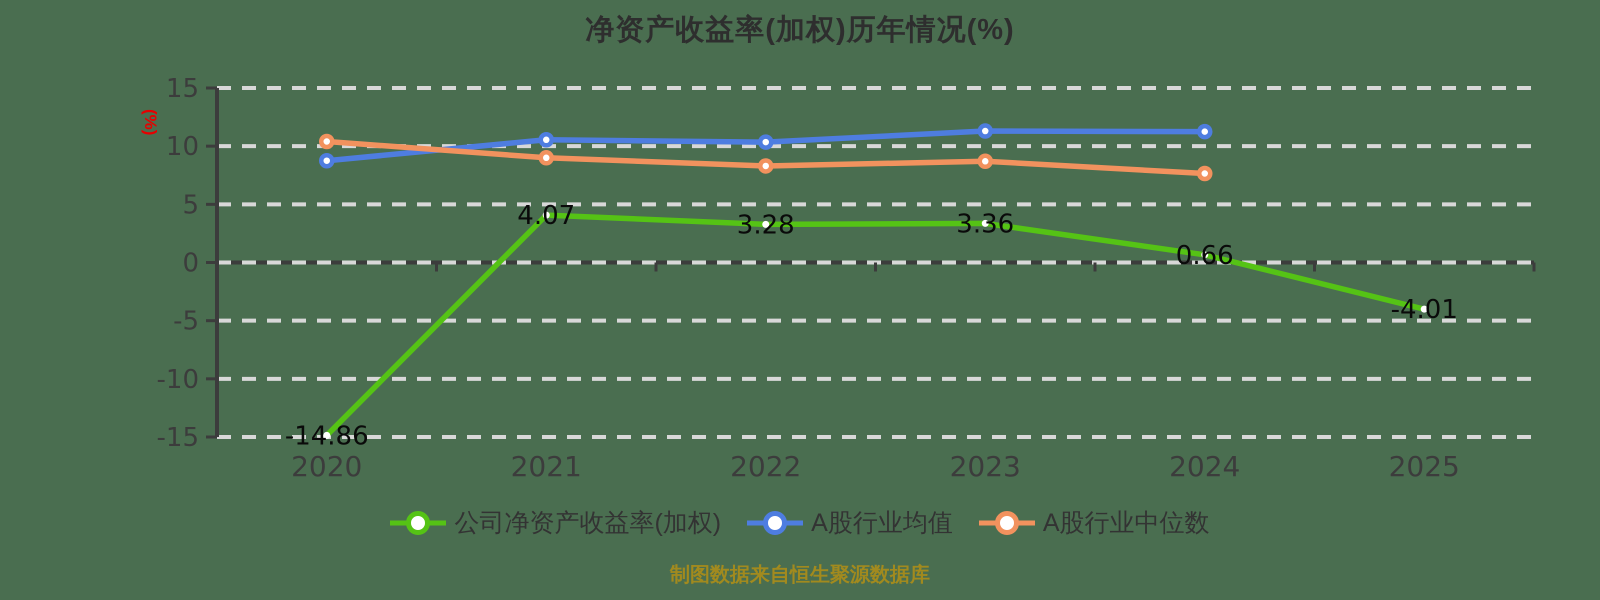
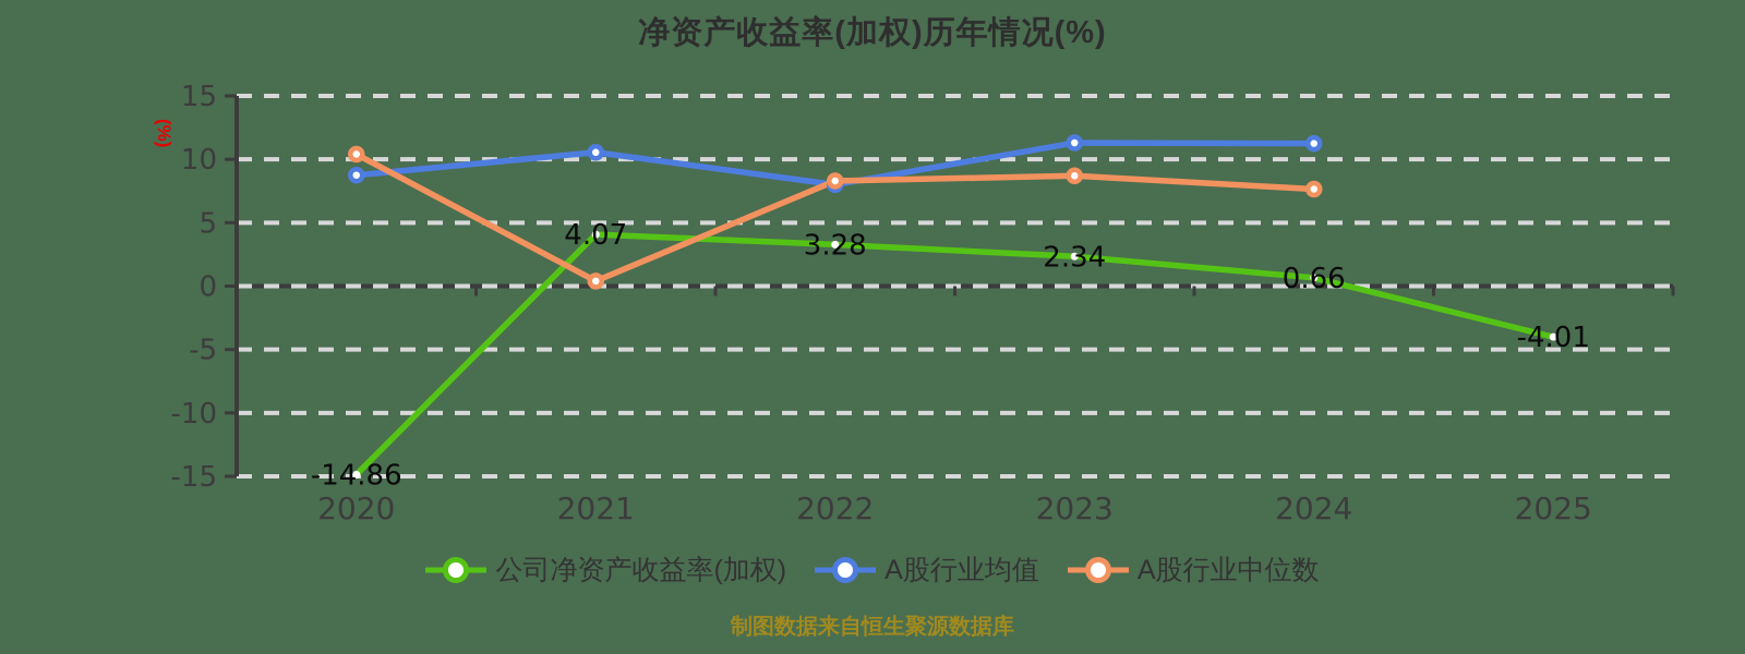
A股行业中位数/2021: 9.0 -> 0.4
A股行业均值/2022: 10.3 -> 8.0
公司净资产收益率(加权)/2023: 3.36 -> 2.34
